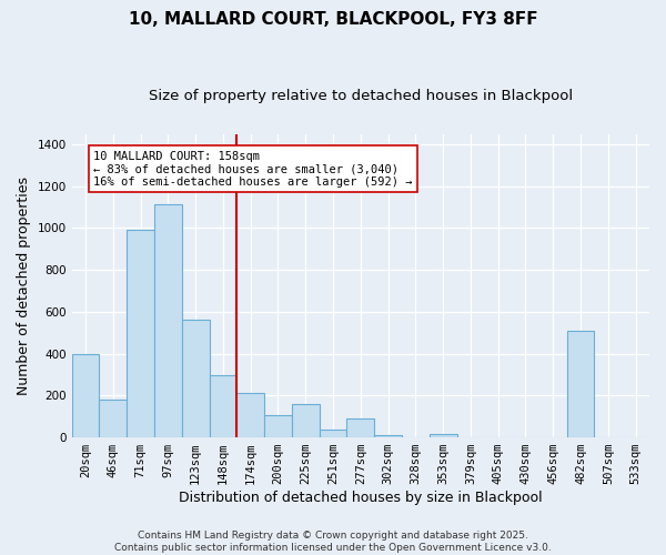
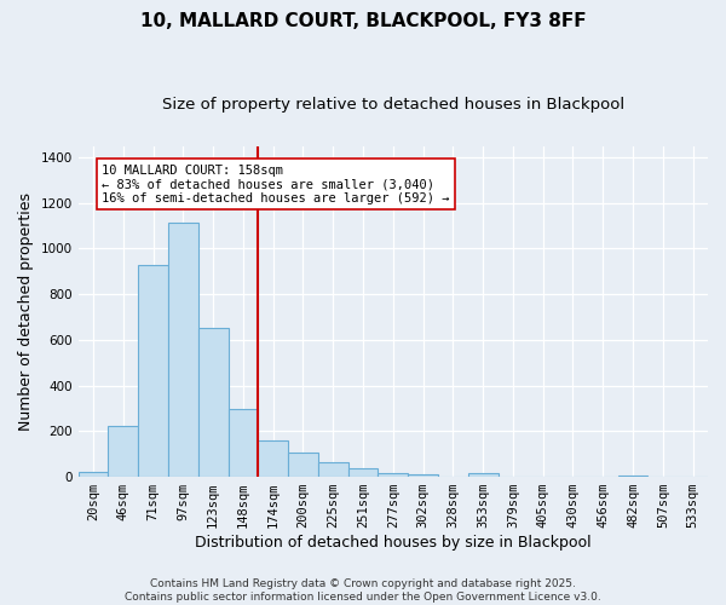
20sqm: 400 -> 20
46sqm: 180 -> 220
71sqm: 990 -> 930
123sqm: 560 -> 660
174sqm: 210 -> 160
225sqm: 160 -> 60
277sqm: 90 -> 20
482sqm: 510 -> 0
